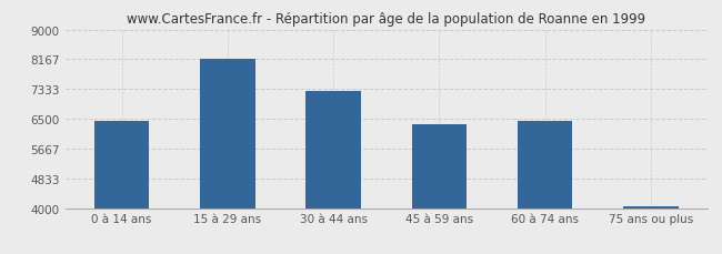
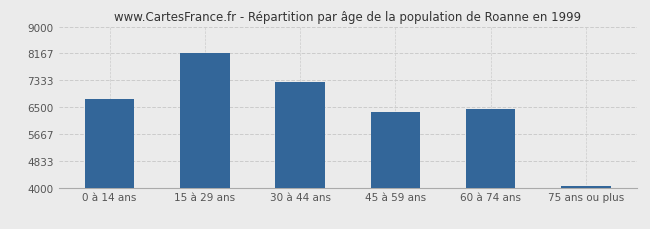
0 à 14 ans: 6430 -> 6750
